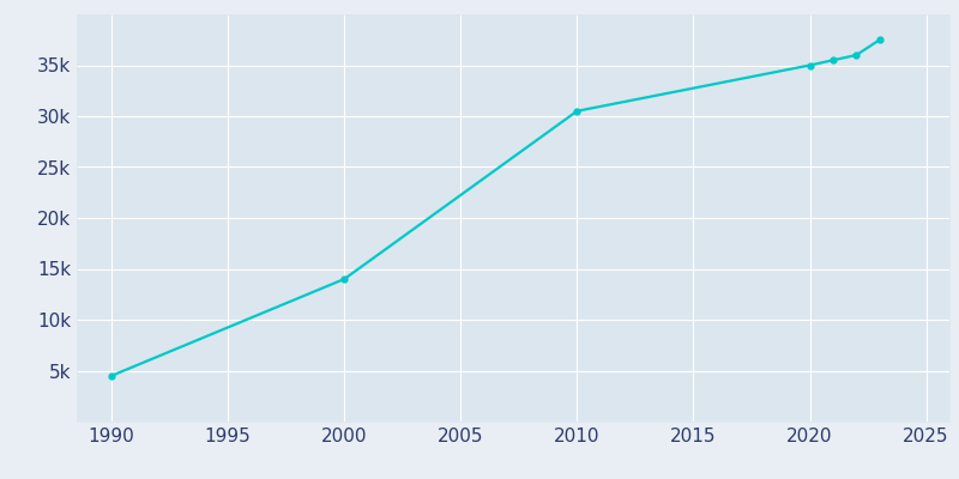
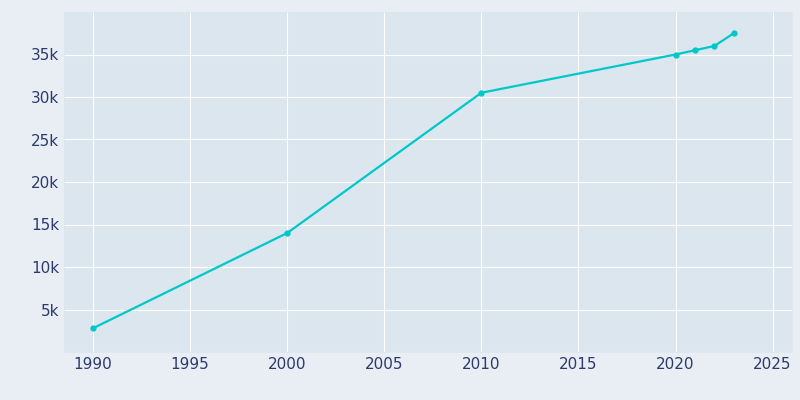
1990: 4.5k -> 2.8k
